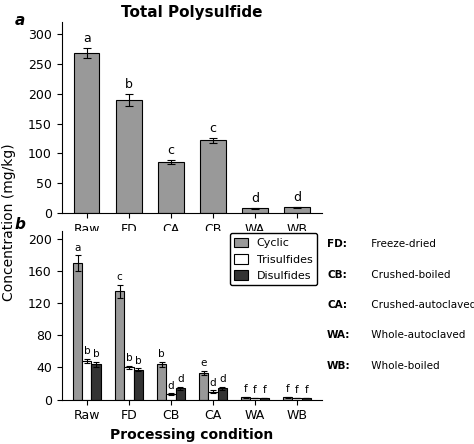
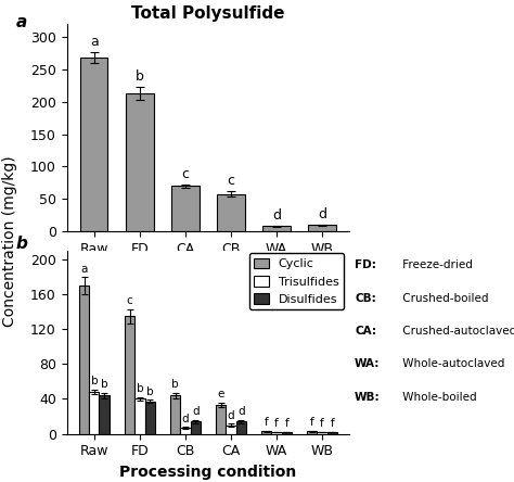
Total Polysulfide/FD: 190 -> 213
Total Polysulfide/CA: 86 -> 70
Total Polysulfide/CB: 122 -> 58
